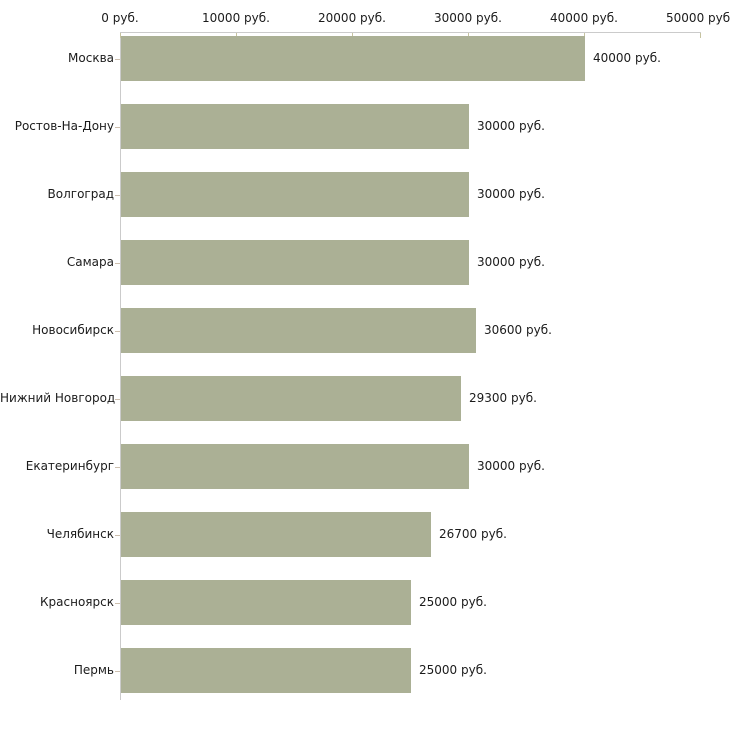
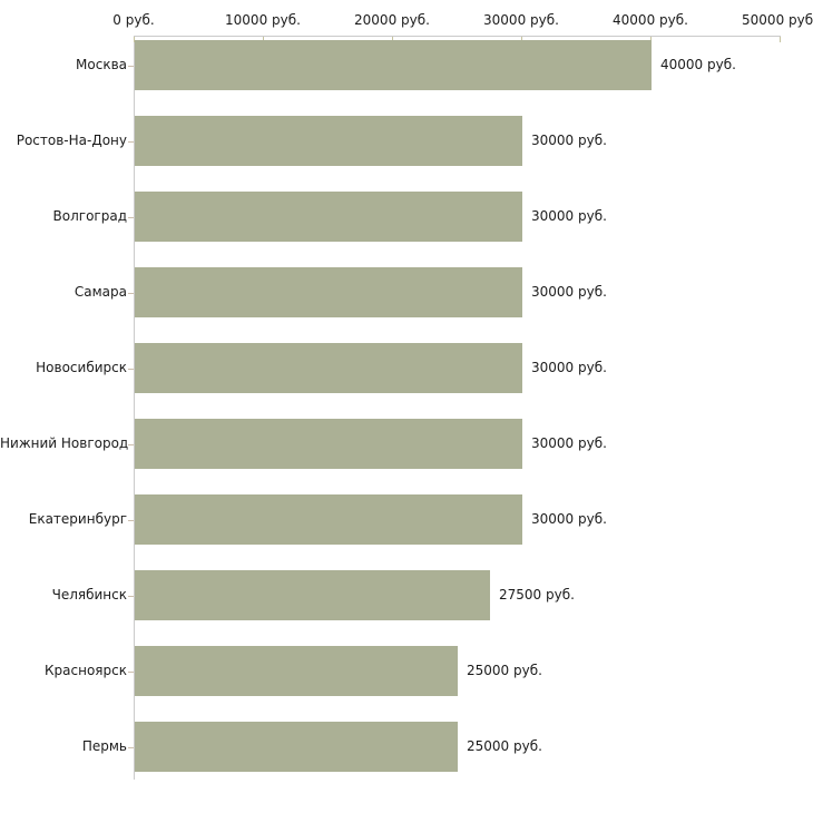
Новосибирск: 30600 -> 30000
Нижний Новгород: 29300 -> 30000
Челябинск: 26700 -> 27500
